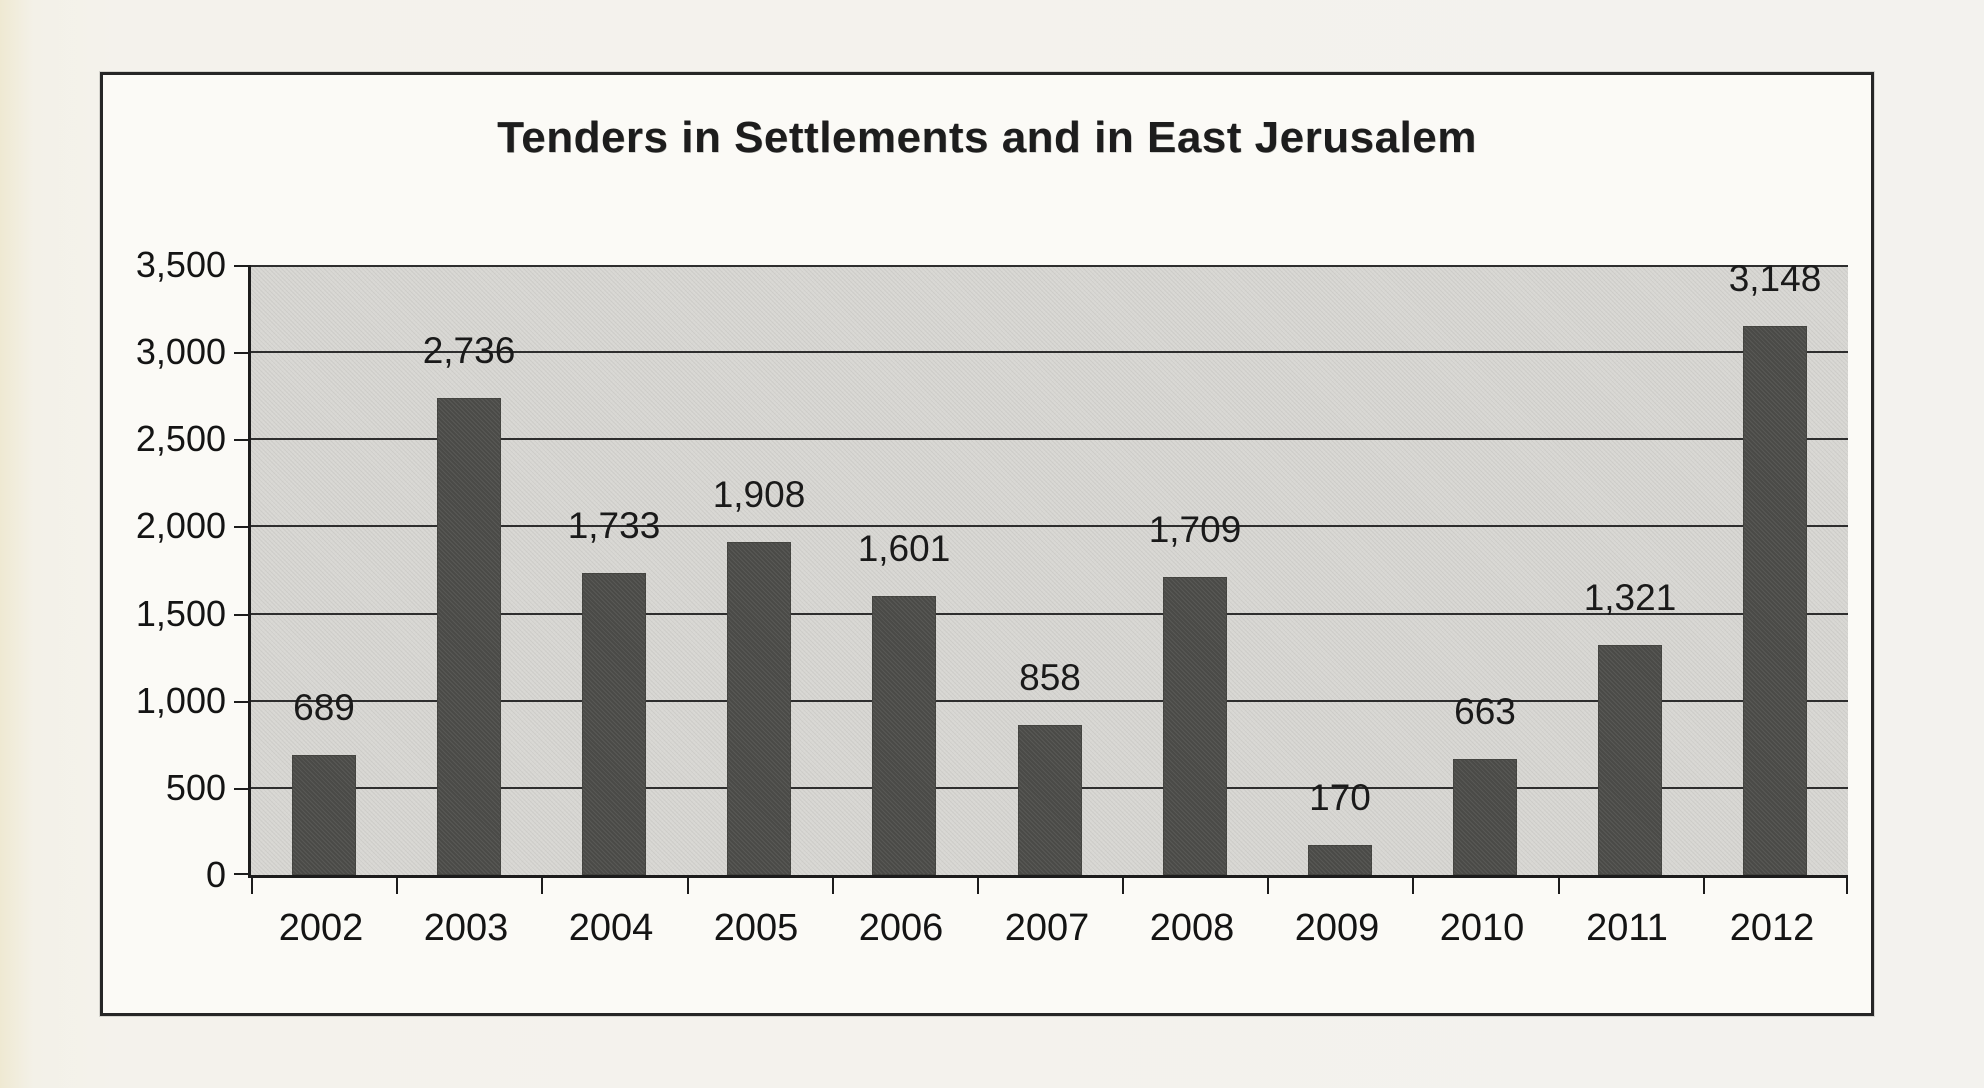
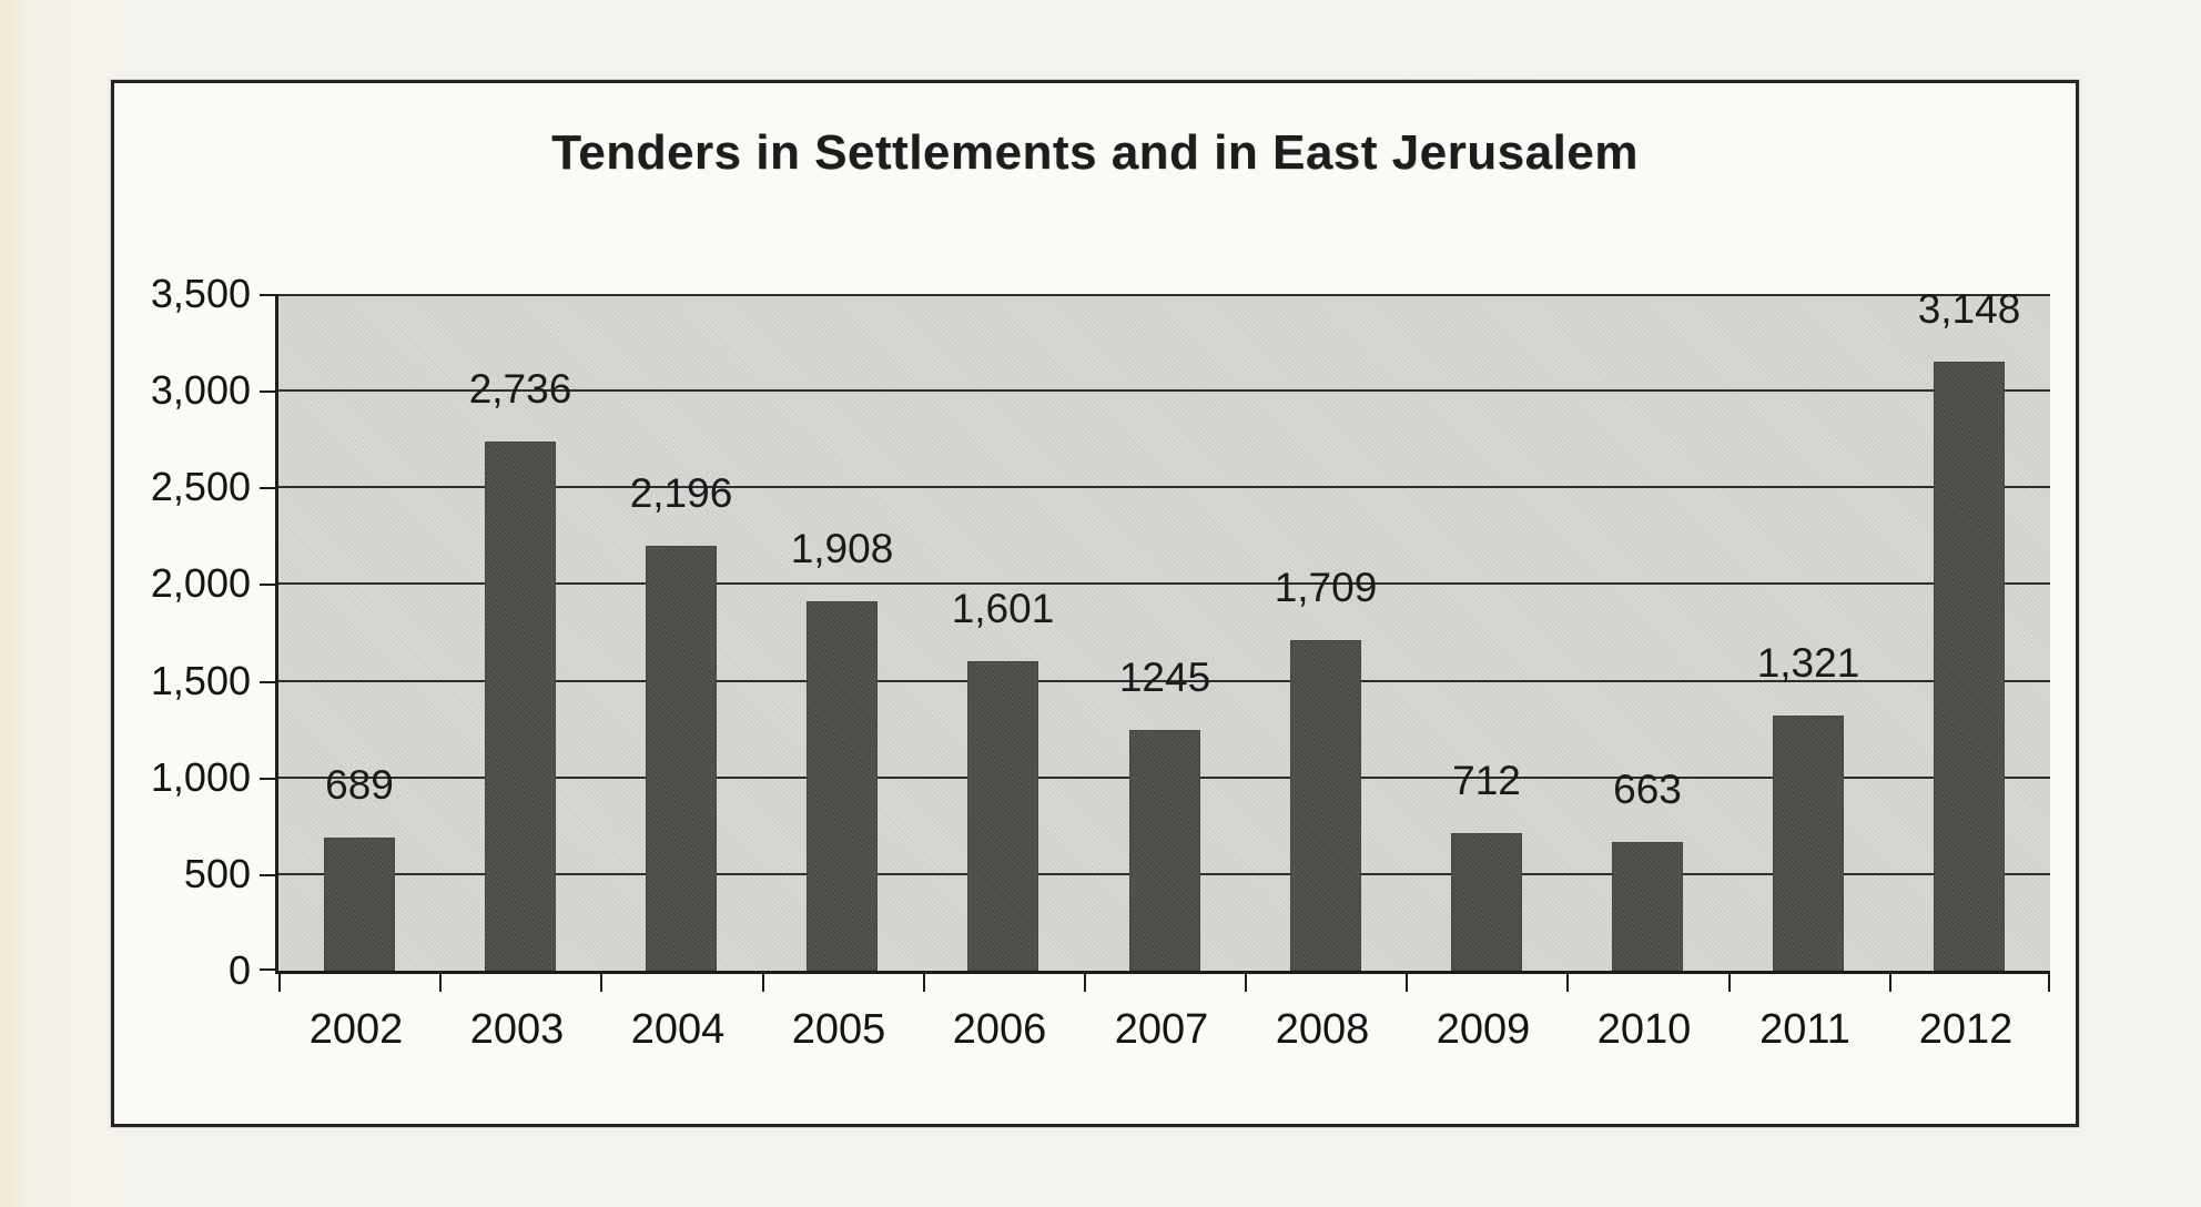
2004: 1,733 -> 2,196
2007: 858 -> 1245
2009: 170 -> 712
